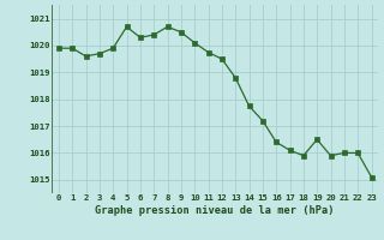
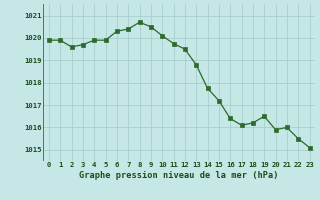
5: 1020.70 -> 1019.90
18: 1015.90 -> 1016.20
22: 1016.00 -> 1015.50
